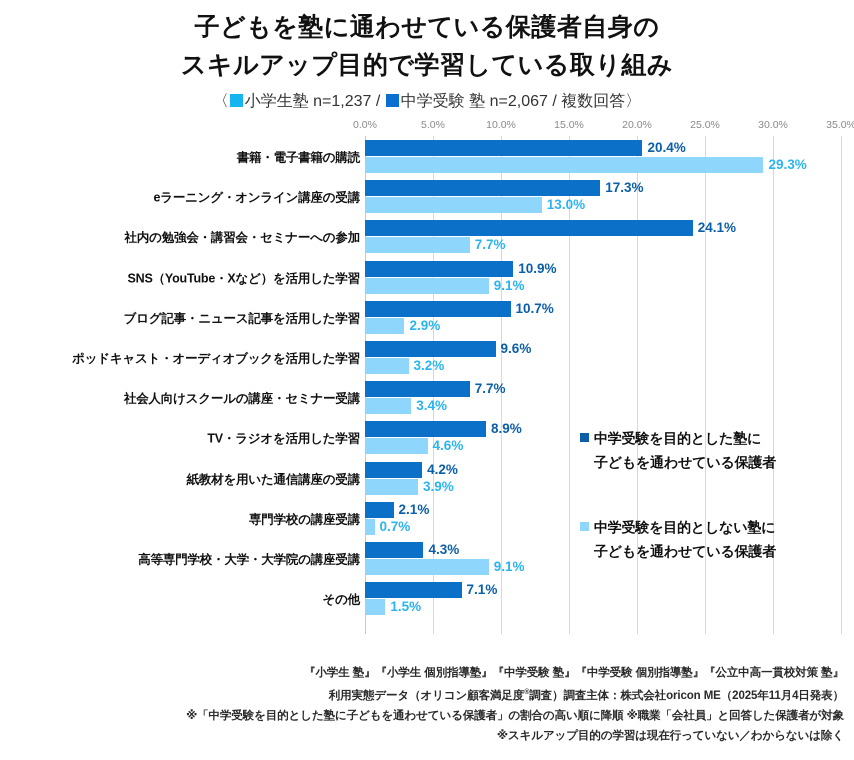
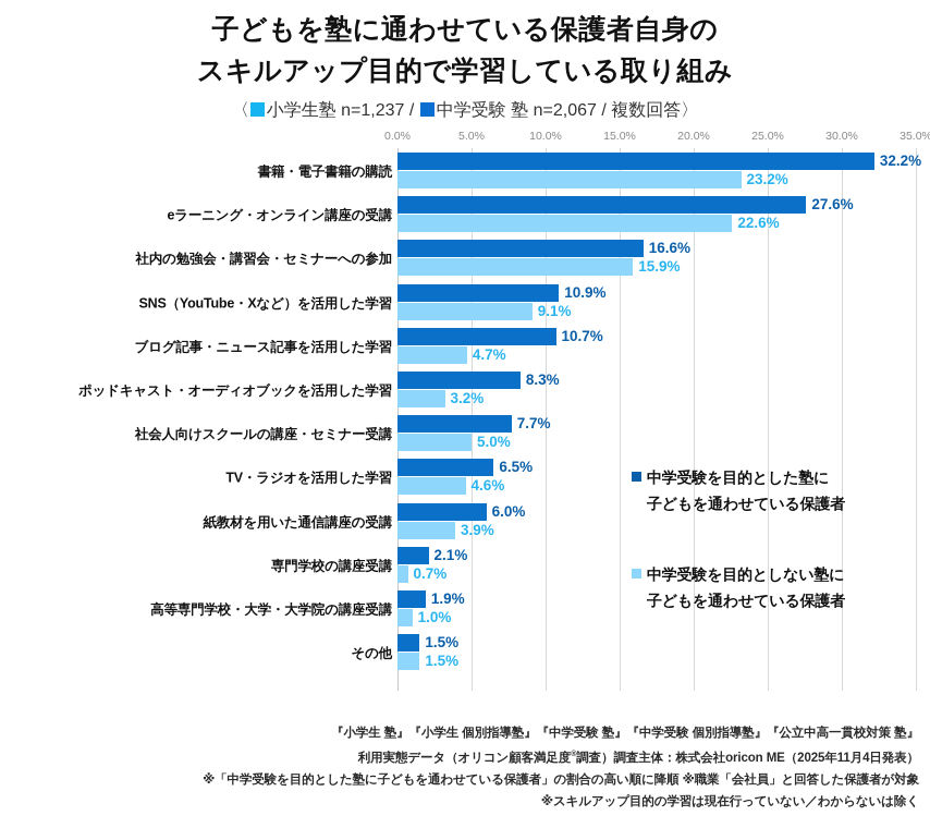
中学受験を目的とした塾に子どもを通わせている保護者/書籍・電子書籍の購読: 20.4% -> 32.2%
中学受験を目的としない塾に子どもを通わせている保護者/書籍・電子書籍の購読: 29.3% -> 23.2%
中学受験を目的とした塾に子どもを通わせている保護者/eラーニング・オンライン講座の受講: 17.3% -> 27.6%
中学受験を目的としない塾に子どもを通わせている保護者/eラーニング・オンライン講座の受講: 13.0% -> 22.6%
中学受験を目的とした塾に子どもを通わせている保護者/社内の勉強会・講習会・セミナーへの参加: 24.1% -> 16.6%
中学受験を目的としない塾に子どもを通わせている保護者/社内の勉強会・講習会・セミナーへの参加: 7.7% -> 15.9%
中学受験を目的としない塾に子どもを通わせている保護者/ブログ記事・ニュース記事を活用した学習: 2.9% -> 4.7%
中学受験を目的とした塾に子どもを通わせている保護者/ポッドキャスト・オーディオブックを活用した学習: 9.6% -> 8.3%
中学受験を目的としない塾に子どもを通わせている保護者/社会人向けスクールの講座・セミナー受講: 3.4% -> 5.0%
中学受験を目的とした塾に子どもを通わせている保護者/TV・ラジオを活用した学習: 8.9% -> 6.5%
中学受験を目的とした塾に子どもを通わせている保護者/紙教材を用いた通信講座の受講: 4.2% -> 6.0%
中学受験を目的とした塾に子どもを通わせている保護者/高等専門学校・大学・大学院の講座受講: 4.3% -> 1.9%
中学受験を目的としない塾に子どもを通わせている保護者/高等専門学校・大学・大学院の講座受講: 9.1% -> 1.0%
中学受験を目的とした塾に子どもを通わせている保護者/その他: 7.1% -> 1.5%
